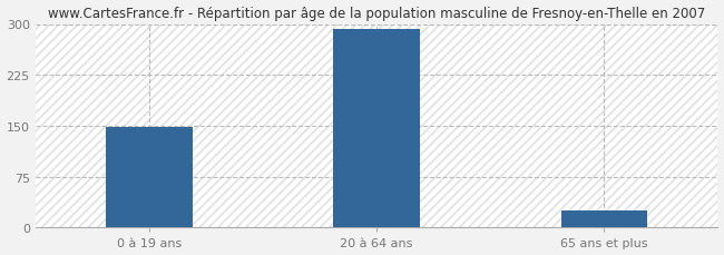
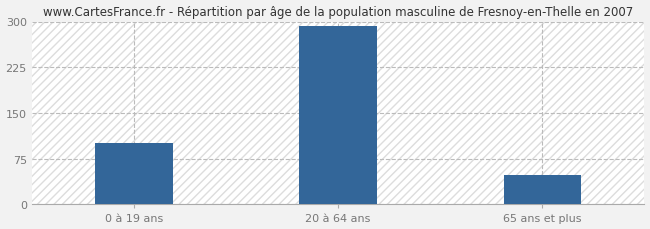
0 à 19 ans: 148 -> 100
65 ans et plus: 25 -> 48
